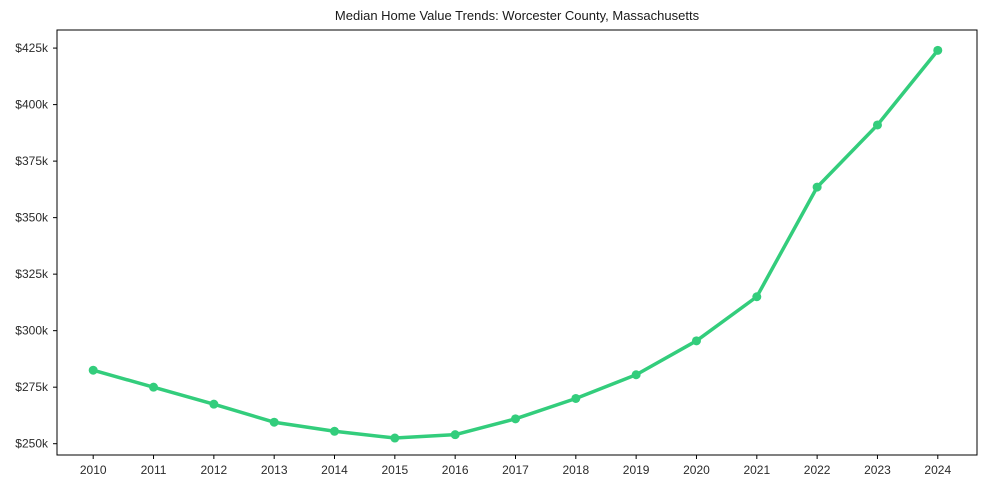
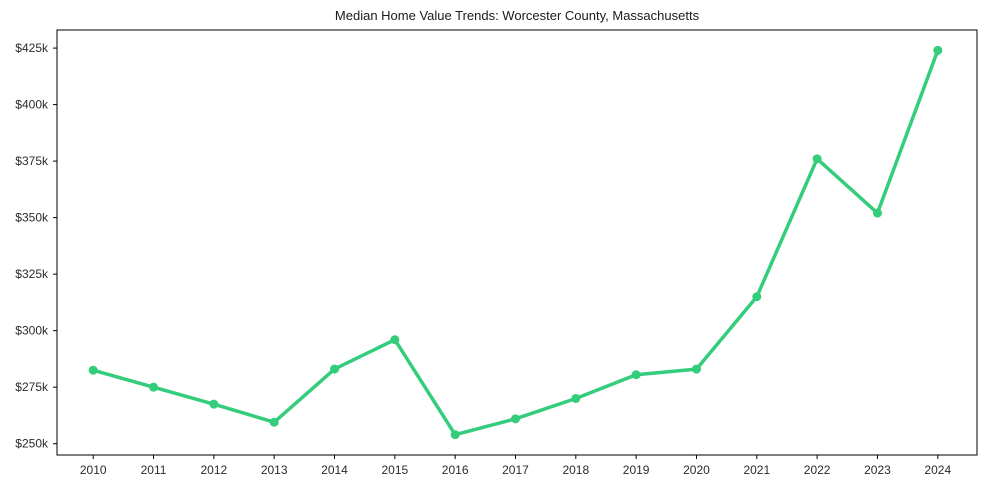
2014: $256k -> $283k
2015: $252k -> $296k
2020: $296k -> $283k
2022: $364k -> $376k
2023: $391k -> $352k
